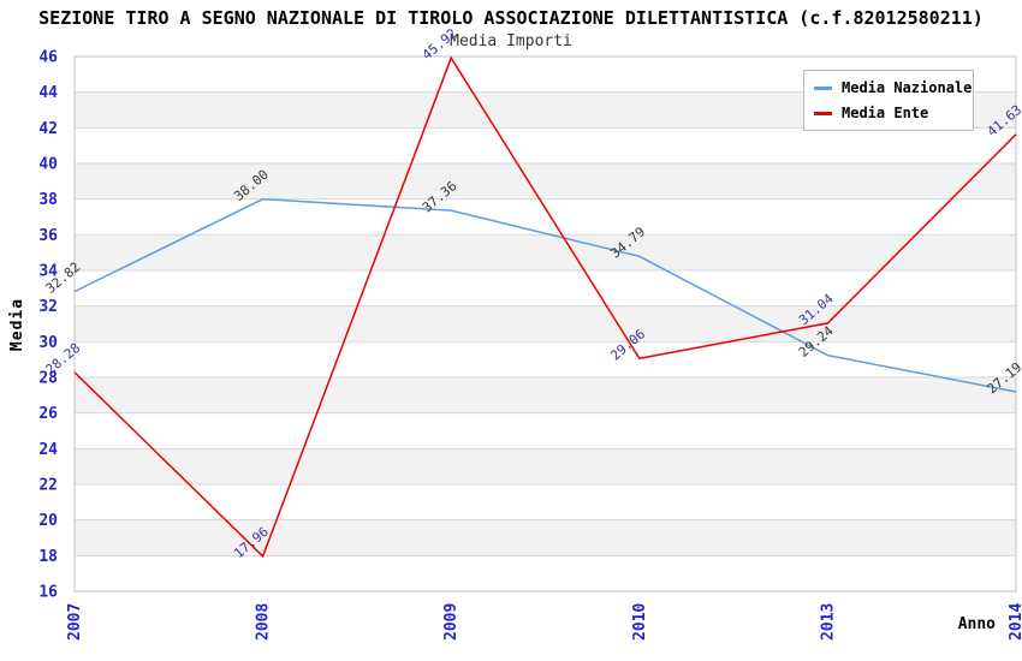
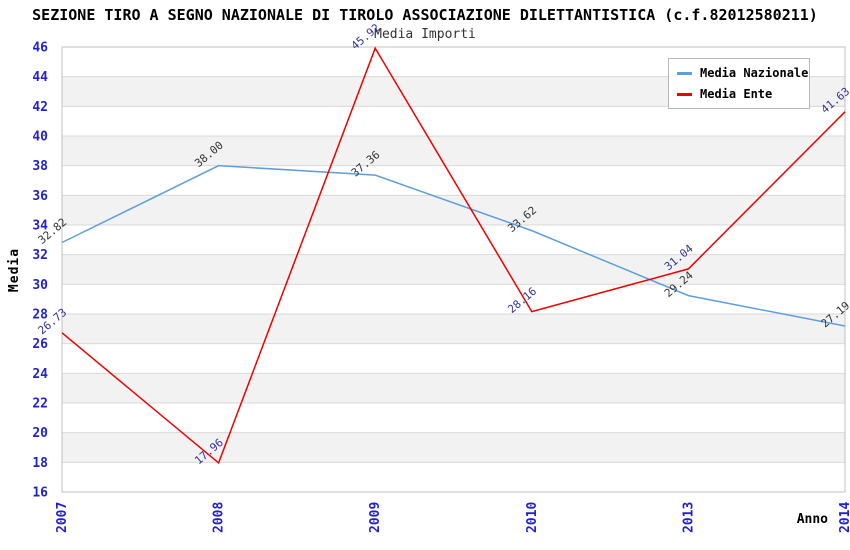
Media Ente/2007: 28.28 -> 26.73
Media Nazionale/2010: 34.79 -> 33.62
Media Ente/2010: 29.06 -> 28.16
